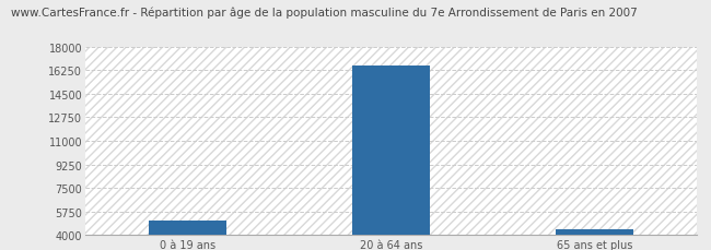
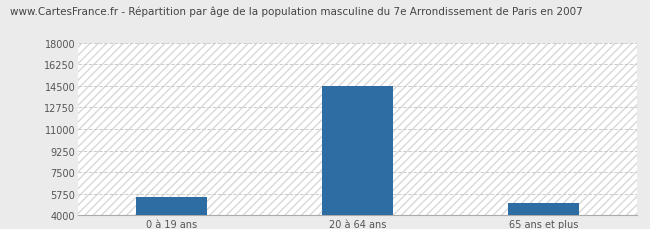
0 à 19 ans: 5000 -> 5500
20 à 64 ans: 16600 -> 14500
65 ans et plus: 4400 -> 5000
